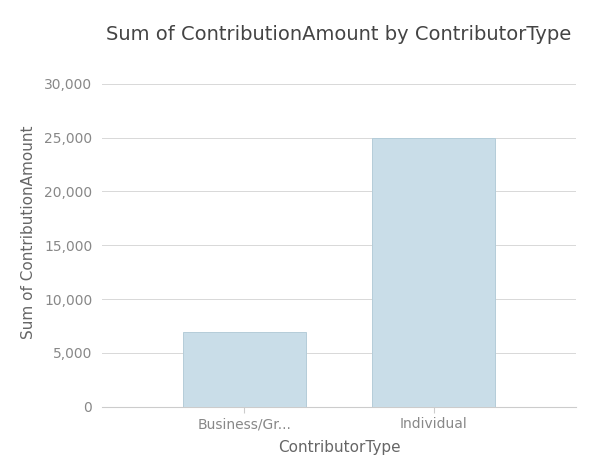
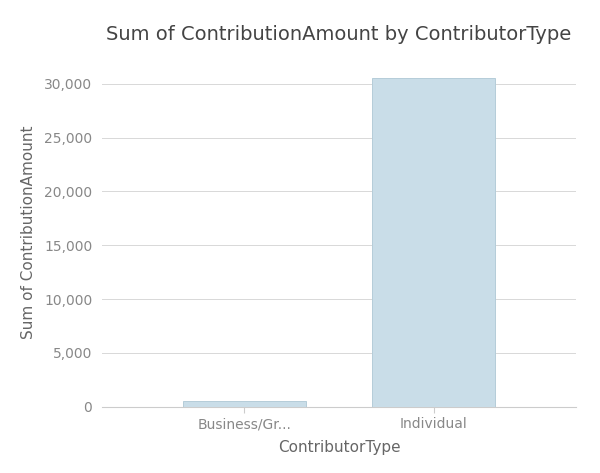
Business/Gr...: 6,900 -> 500
Individual: 25,000 -> 30,500
